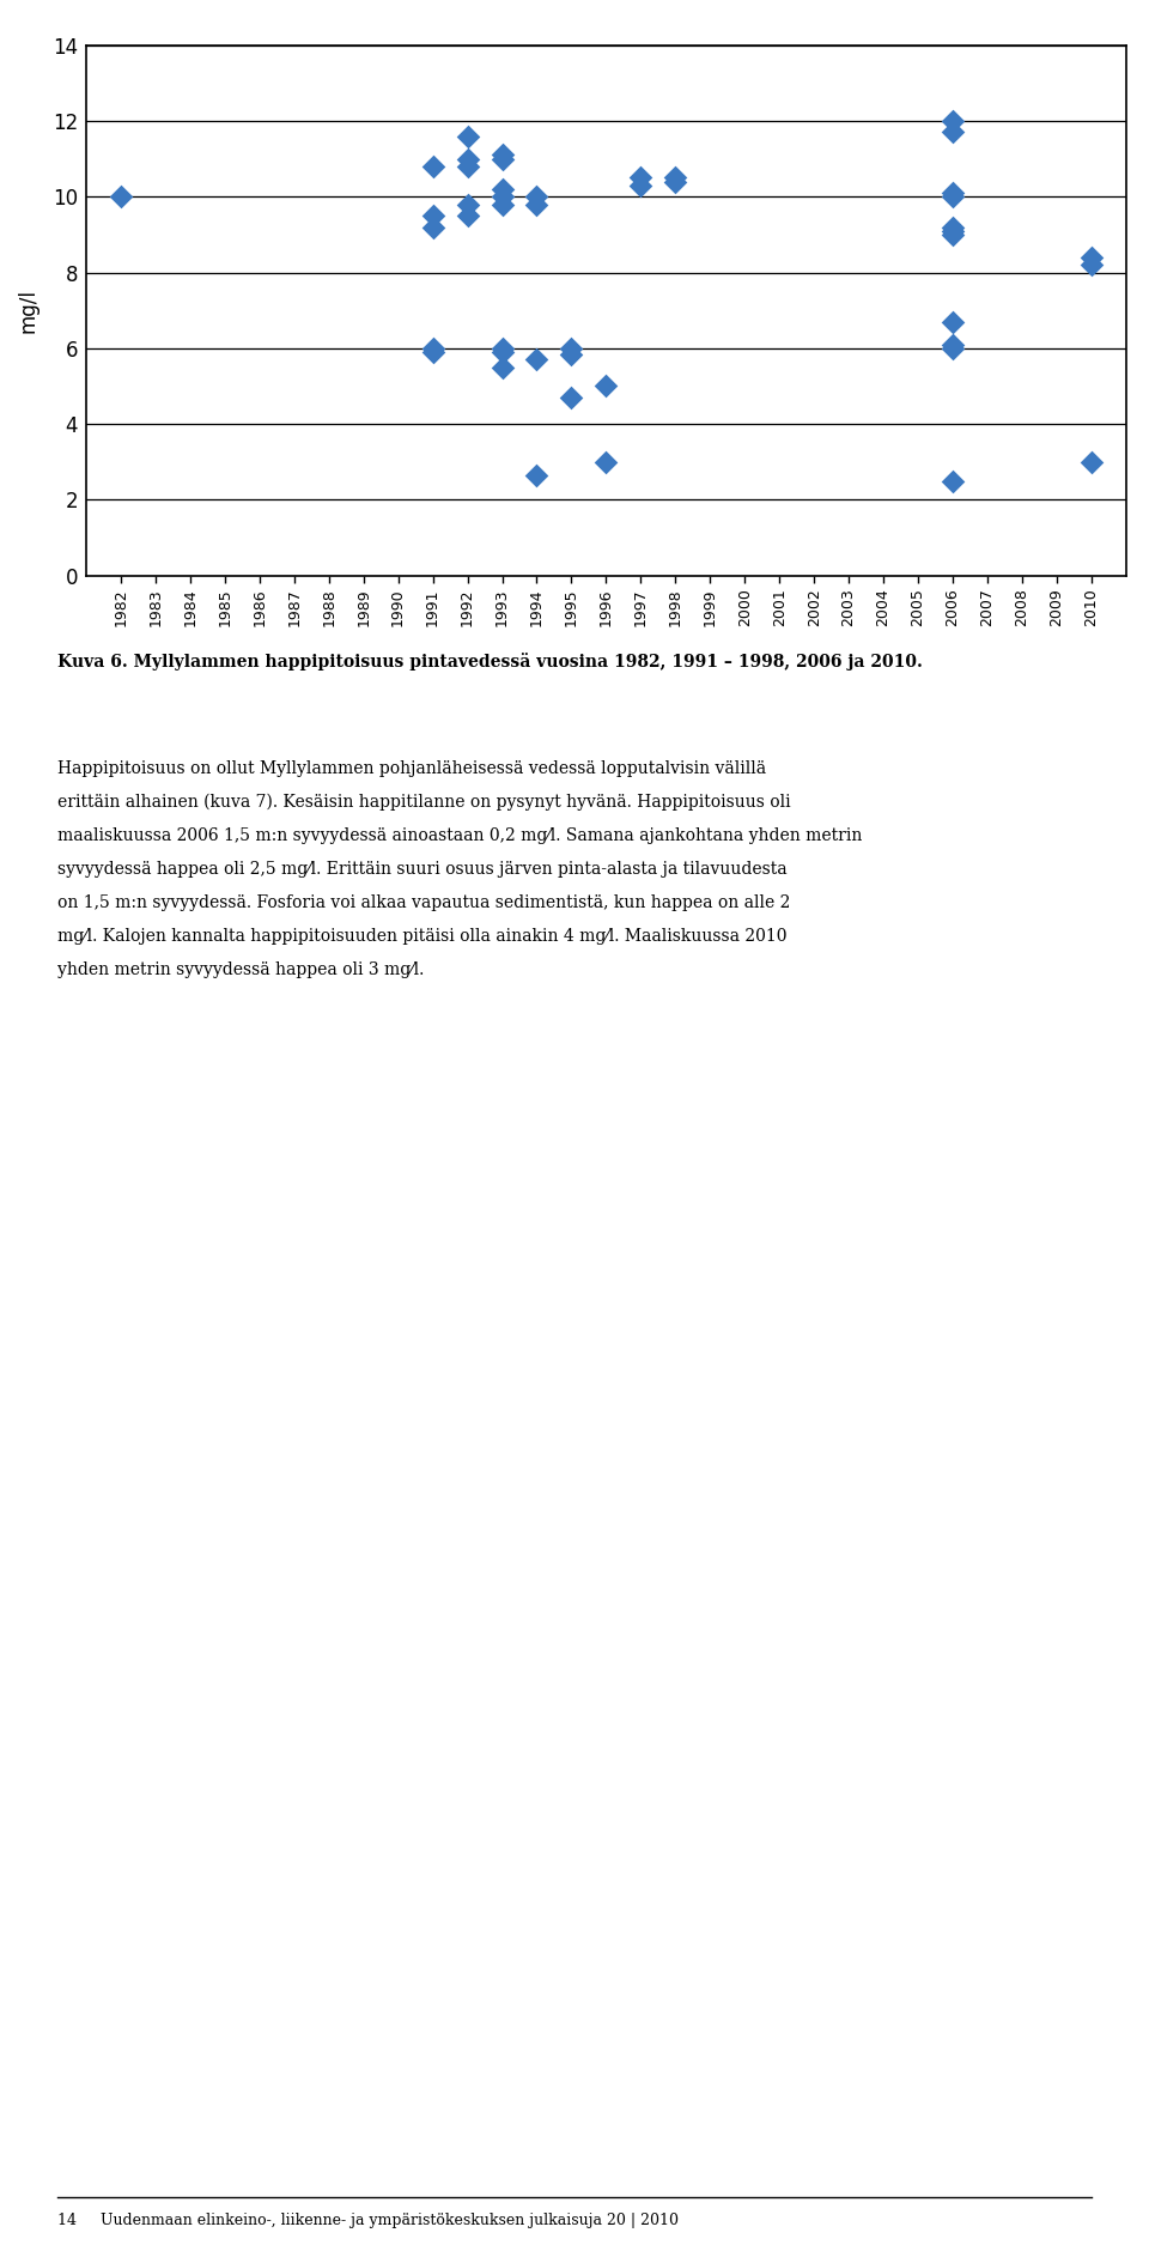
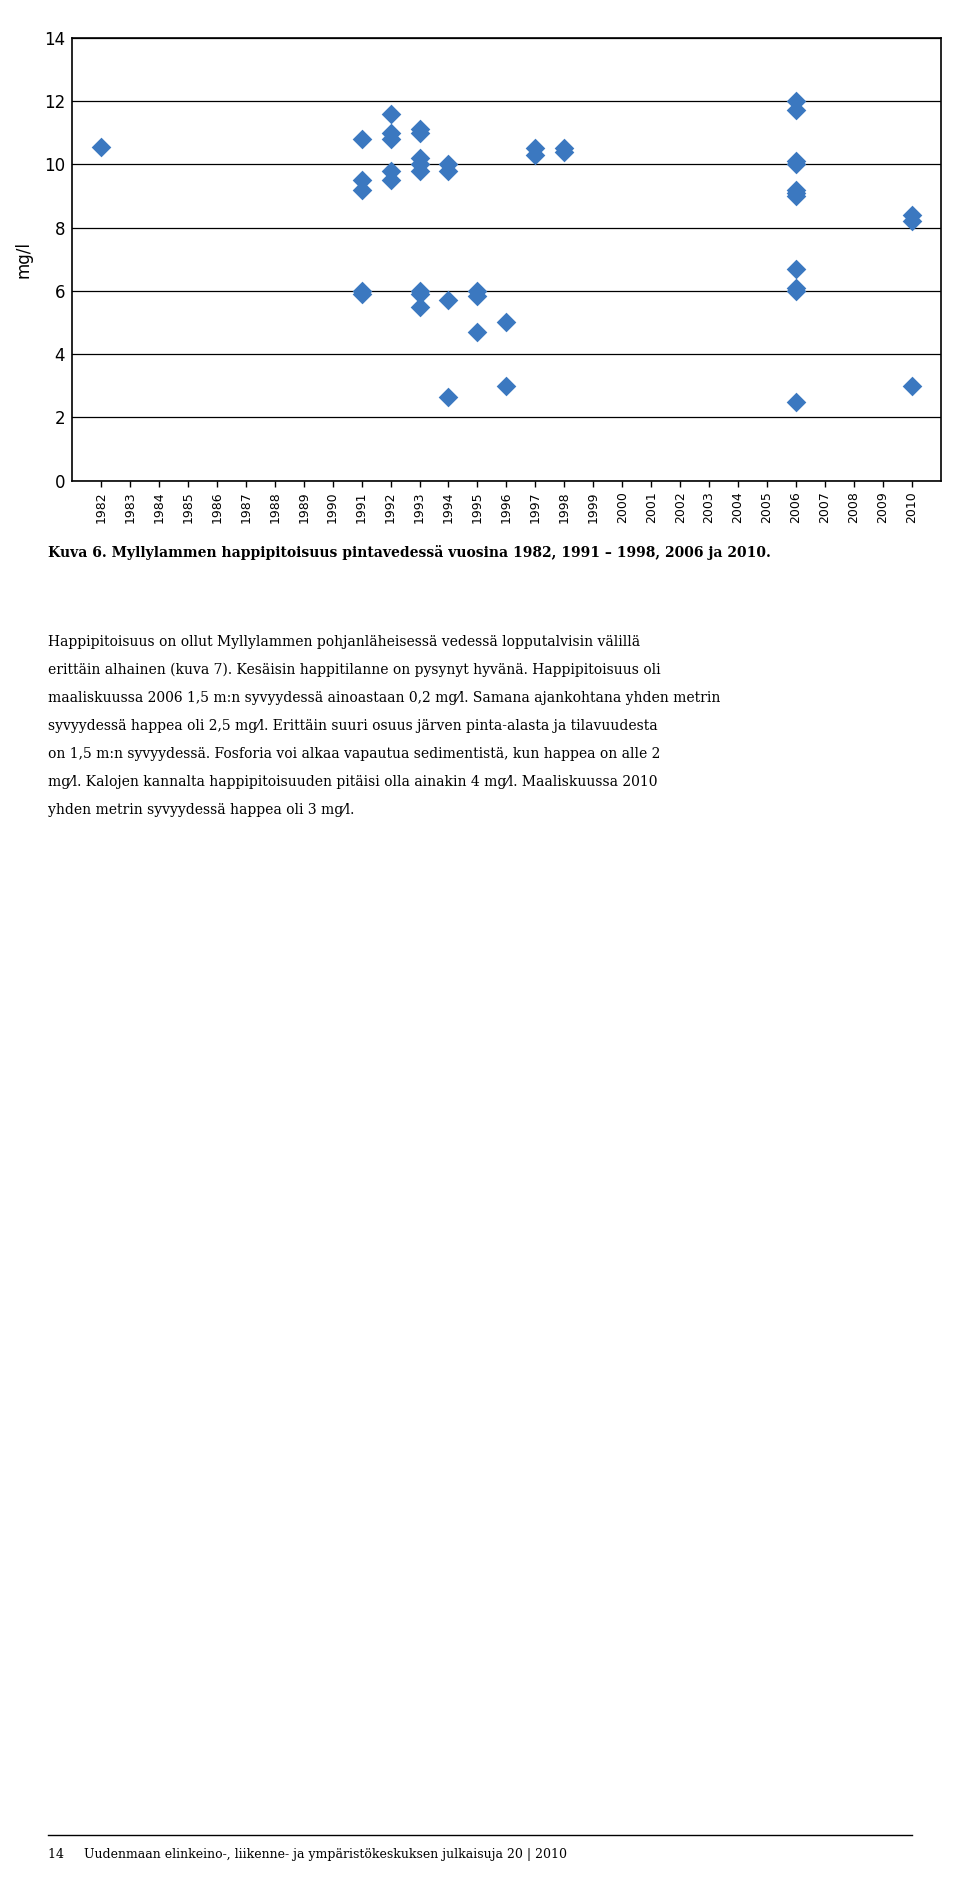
1982: 10.00 -> 10.55
